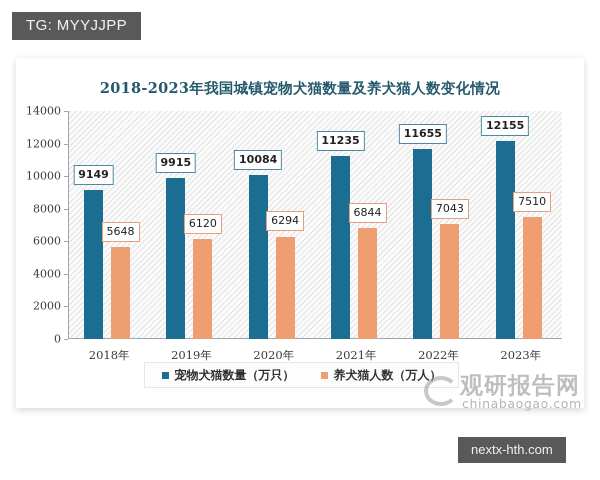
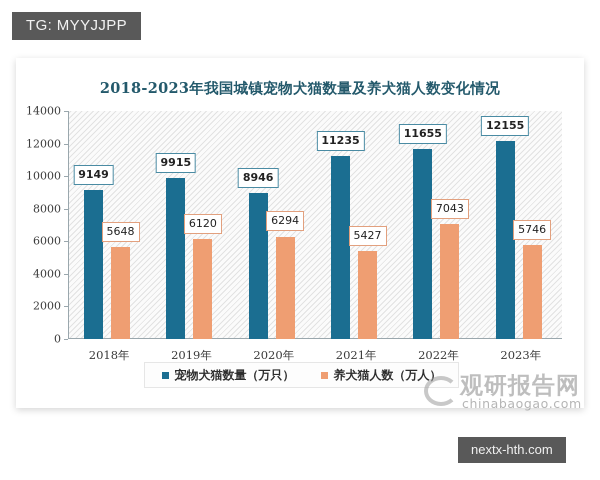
宠物犬猫数量（万只）/2020年: 10084 -> 8946
养犬猫人数（万人）/2021年: 6844 -> 5427
养犬猫人数（万人）/2023年: 7510 -> 5746
